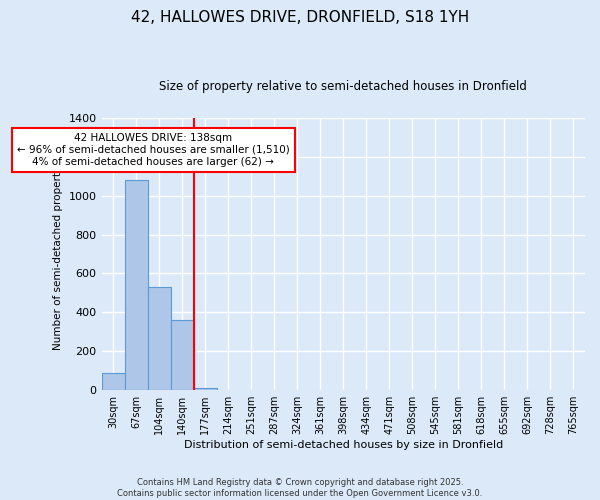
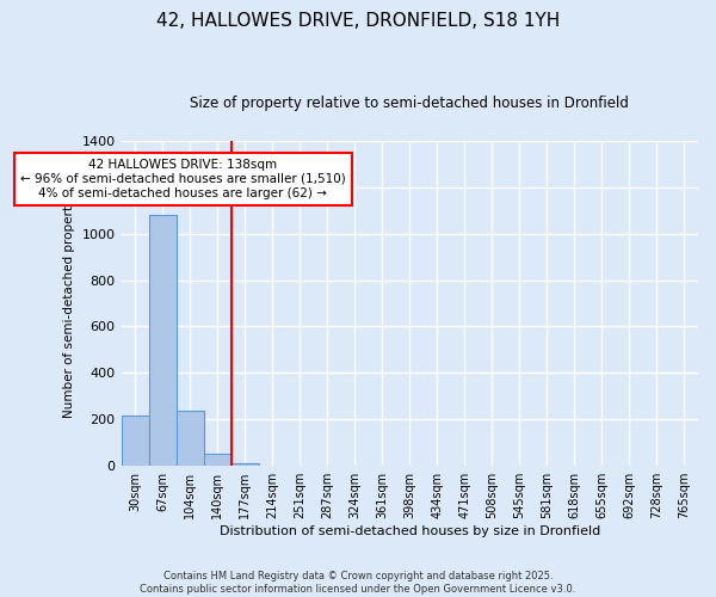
30sqm: 90 -> 220
104sqm: 530 -> 240
140sqm: 360 -> 60
